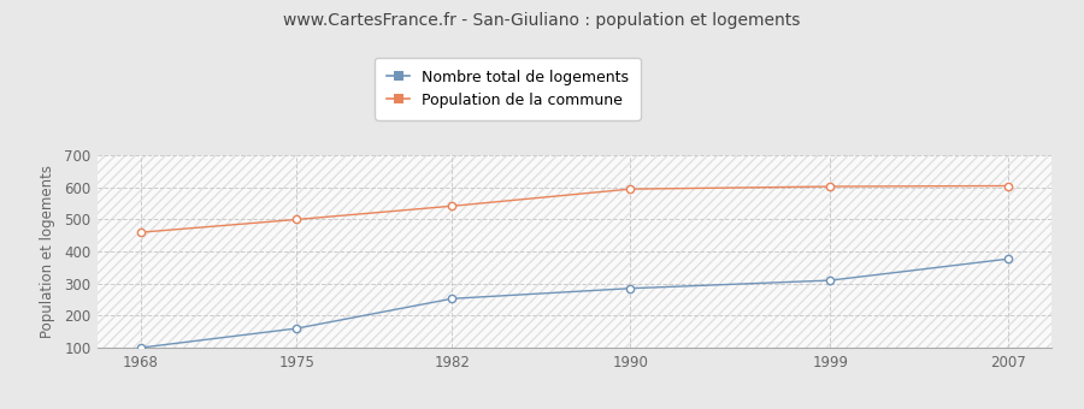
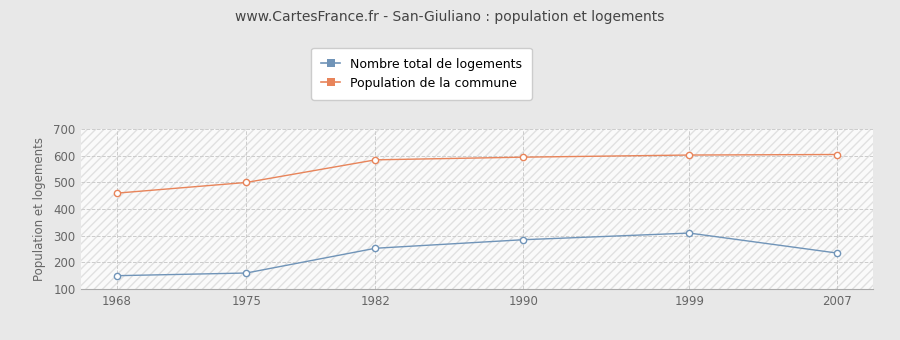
Nombre total de logements/1968: 100 -> 150
Population de la commune/1982: 542 -> 585
Nombre total de logements/2007: 377 -> 235
